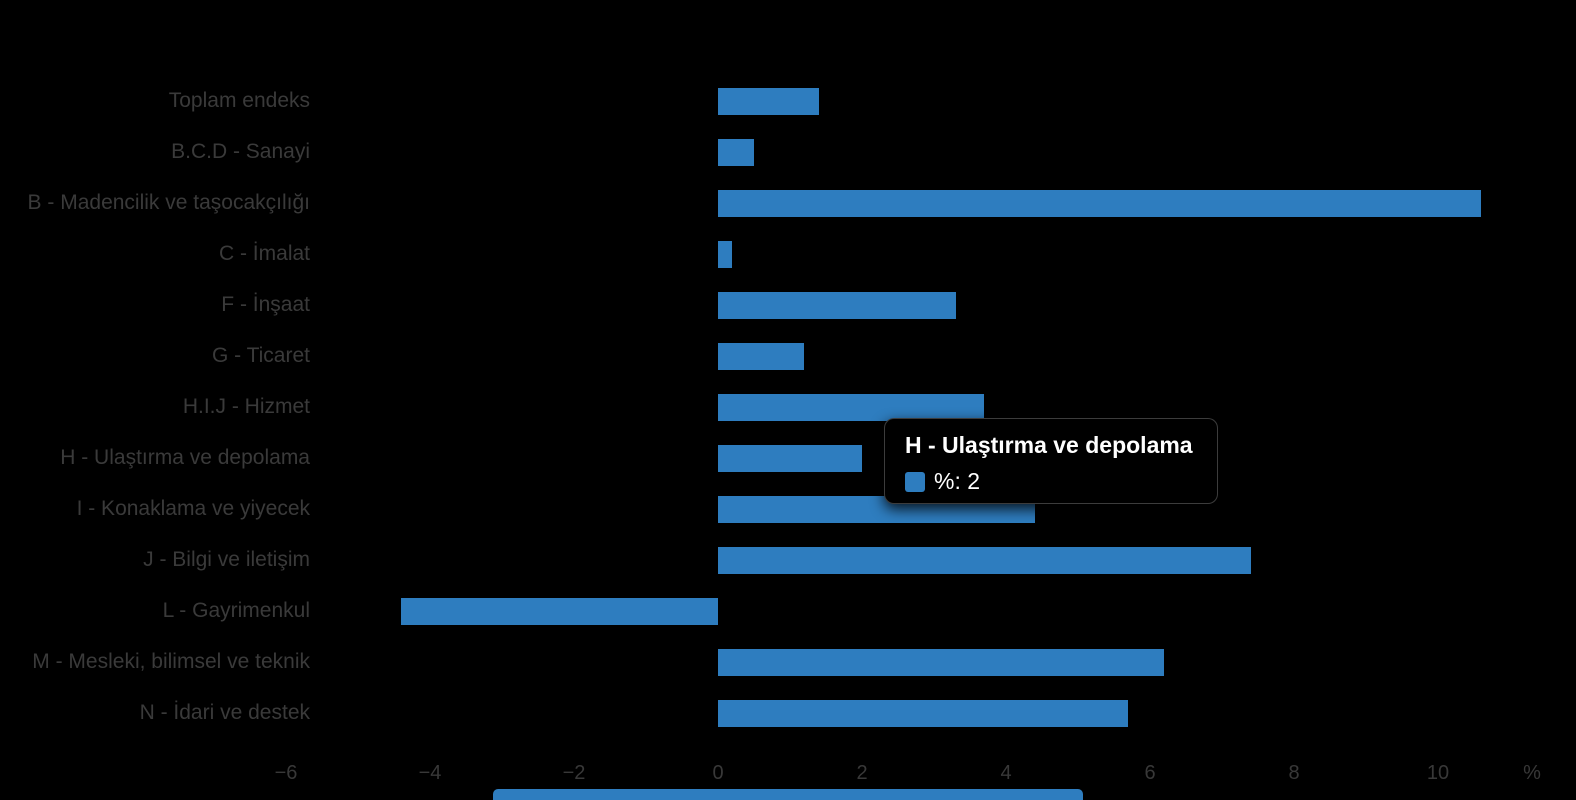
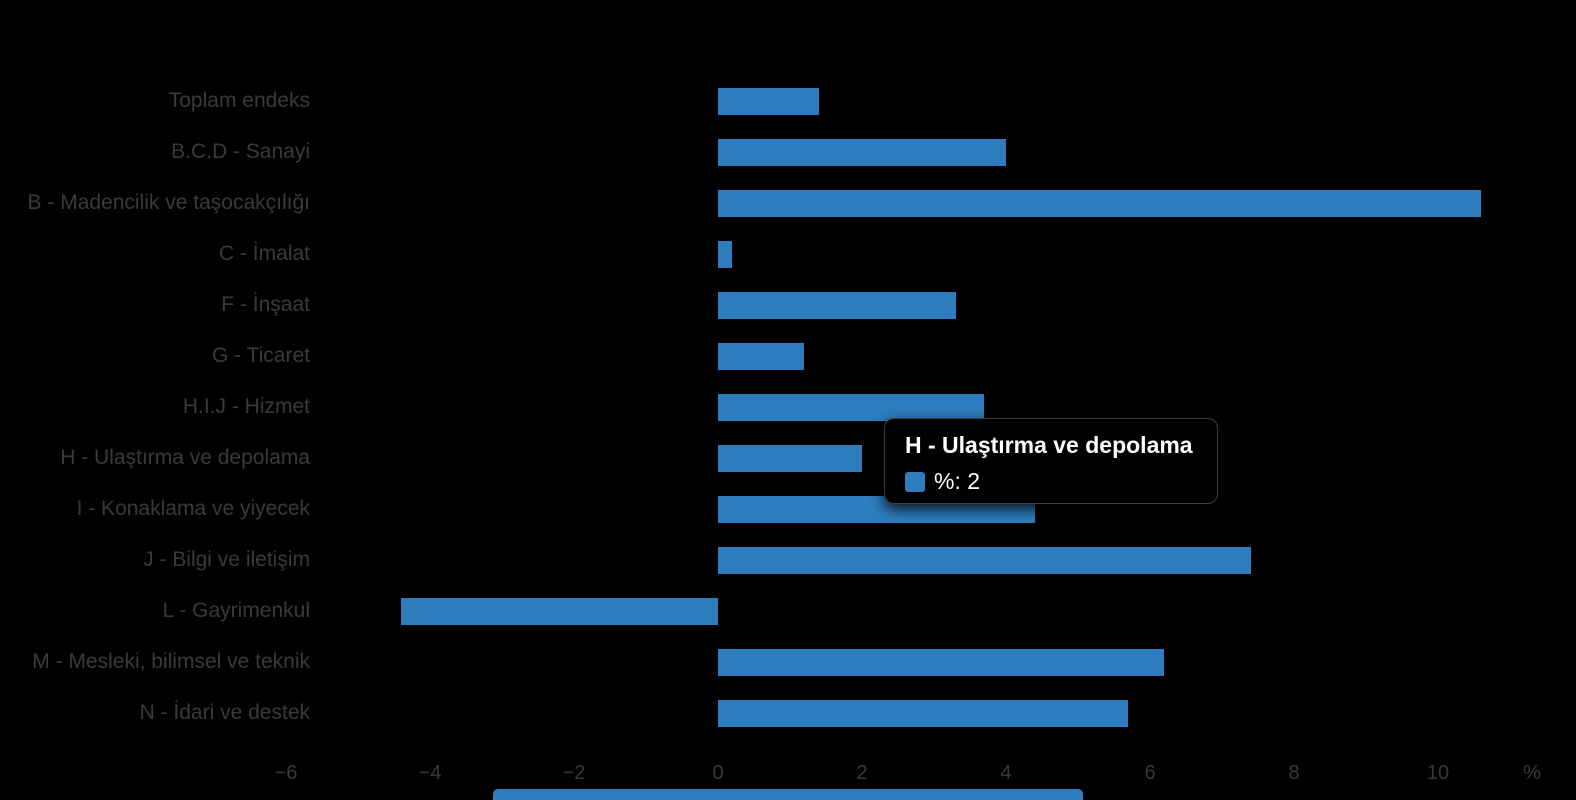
B.C.D - Sanayi: 0.5 -> 4.0
